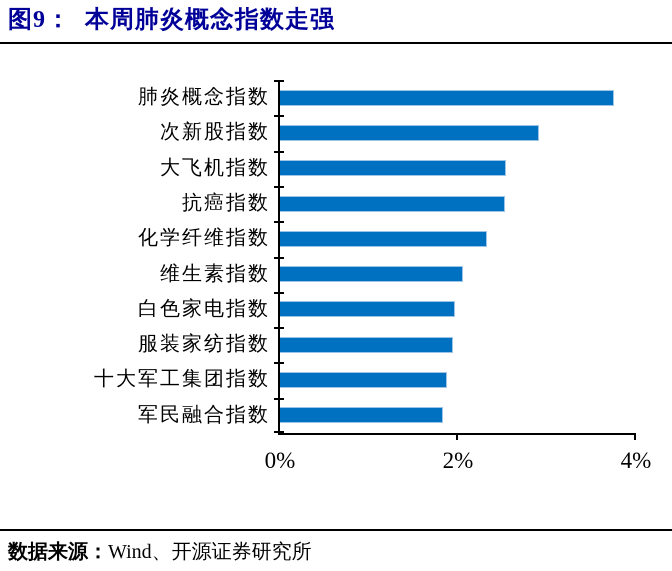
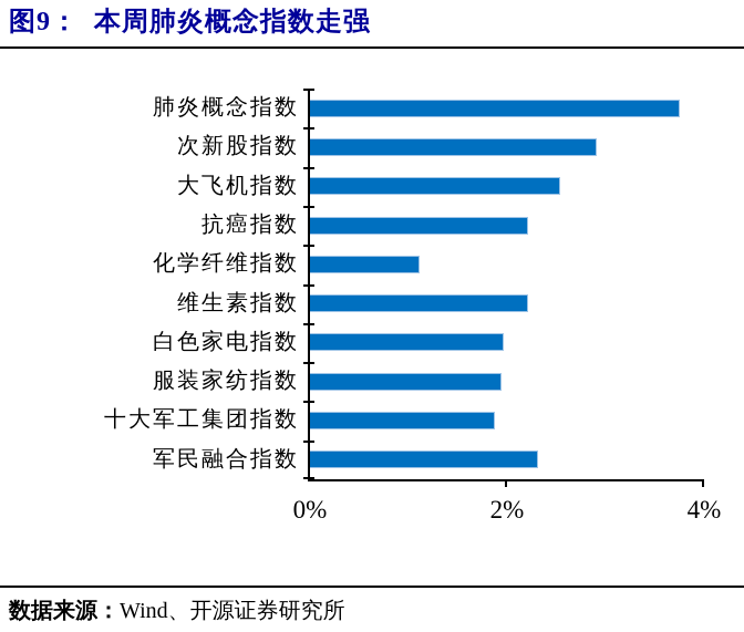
抗癌指数: 2.5% -> 2.2%
化学纤维指数: 2.3% -> 1.1%
维生素指数: 2.0% -> 2.2%
军民融合指数: 1.8% -> 2.3%
